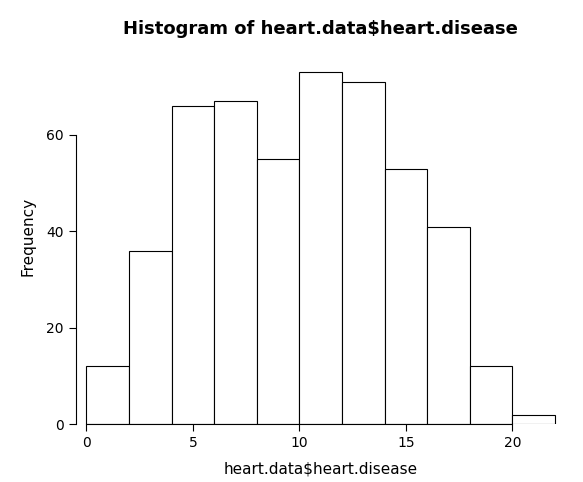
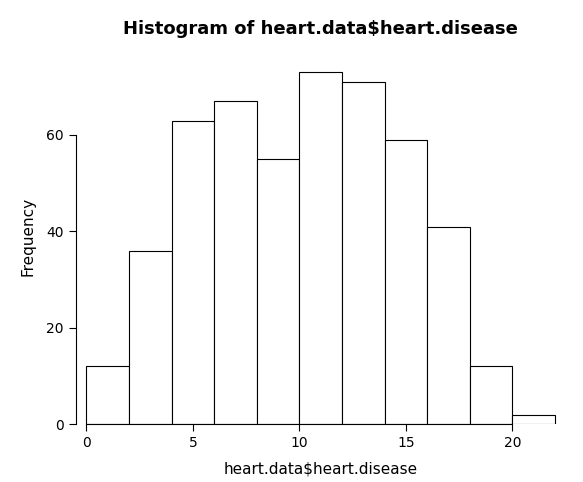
5: 66 -> 63
15: 53 -> 59
